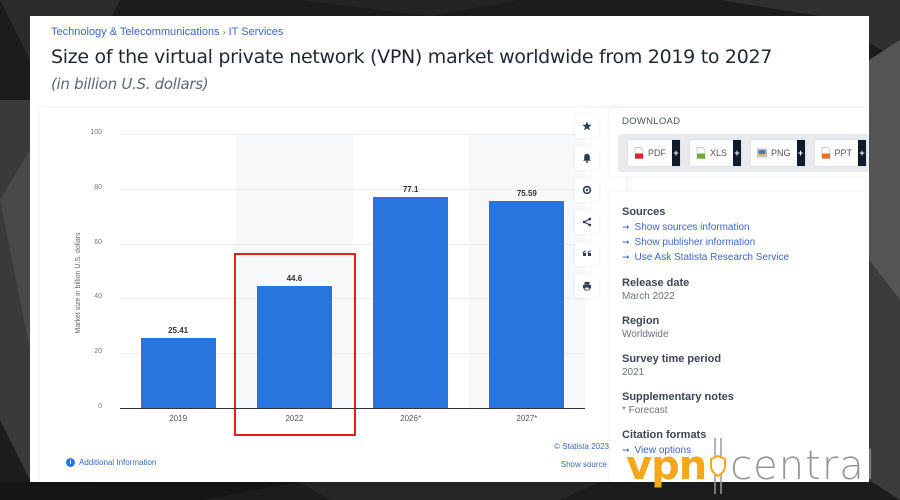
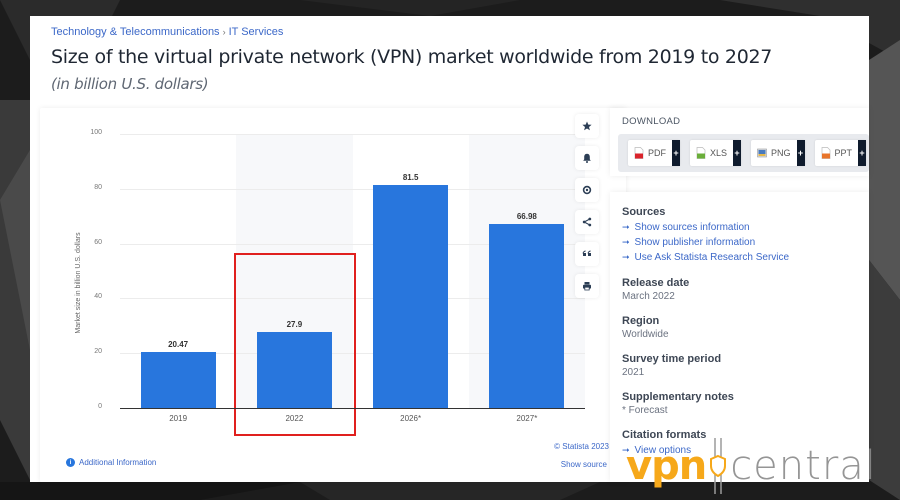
2019: 25.41 -> 20.47
2022: 44.6 -> 27.9
2026*: 77.1 -> 81.5
2027*: 75.59 -> 66.98
